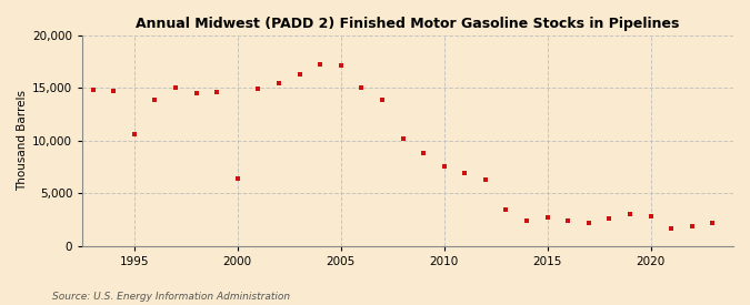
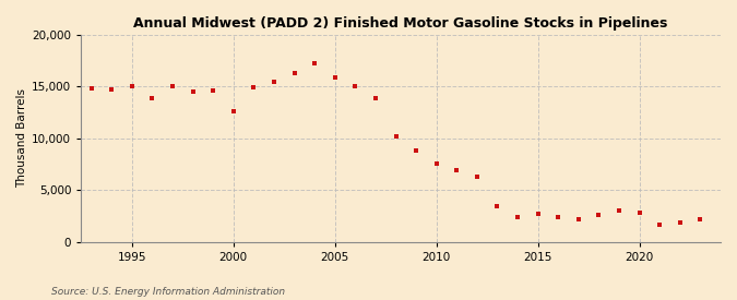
1995: 10,600 -> 15,000
2000: 6,400 -> 12,600
2005: 17,200 -> 15,900
